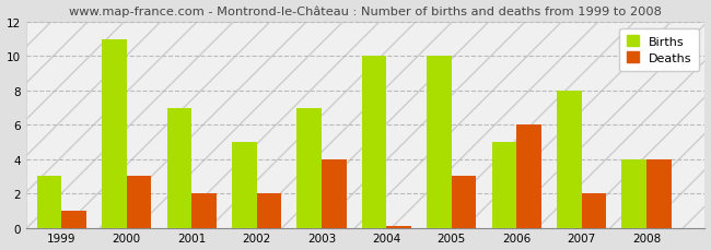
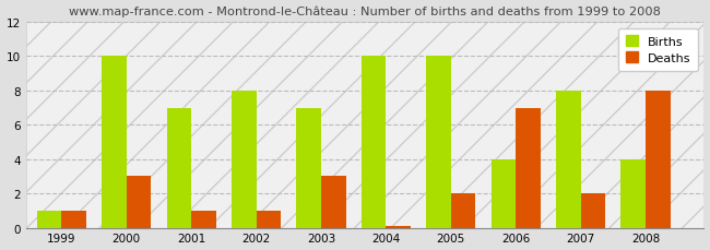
Births/1999: 3 -> 1
Births/2000: 11 -> 10
Deaths/2001: 2.0 -> 1.0
Births/2002: 5 -> 8
Deaths/2002: 2.0 -> 1.0
Deaths/2003: 4.0 -> 3.0
Deaths/2005: 3.0 -> 2.0
Births/2006: 5 -> 4
Deaths/2006: 6.0 -> 7.0
Deaths/2008: 4.0 -> 8.0
